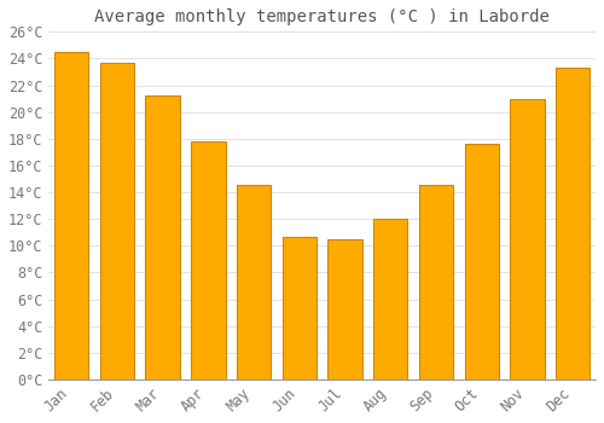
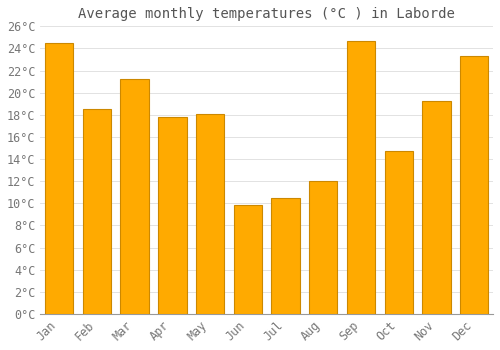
Feb: 23.7°C -> 18.5°C
May: 14.5°C -> 18.1°C
Jun: 10.7°C -> 9.8°C
Sep: 14.5°C -> 24.7°C
Oct: 17.6°C -> 14.7°C
Nov: 21.0°C -> 19.2°C
